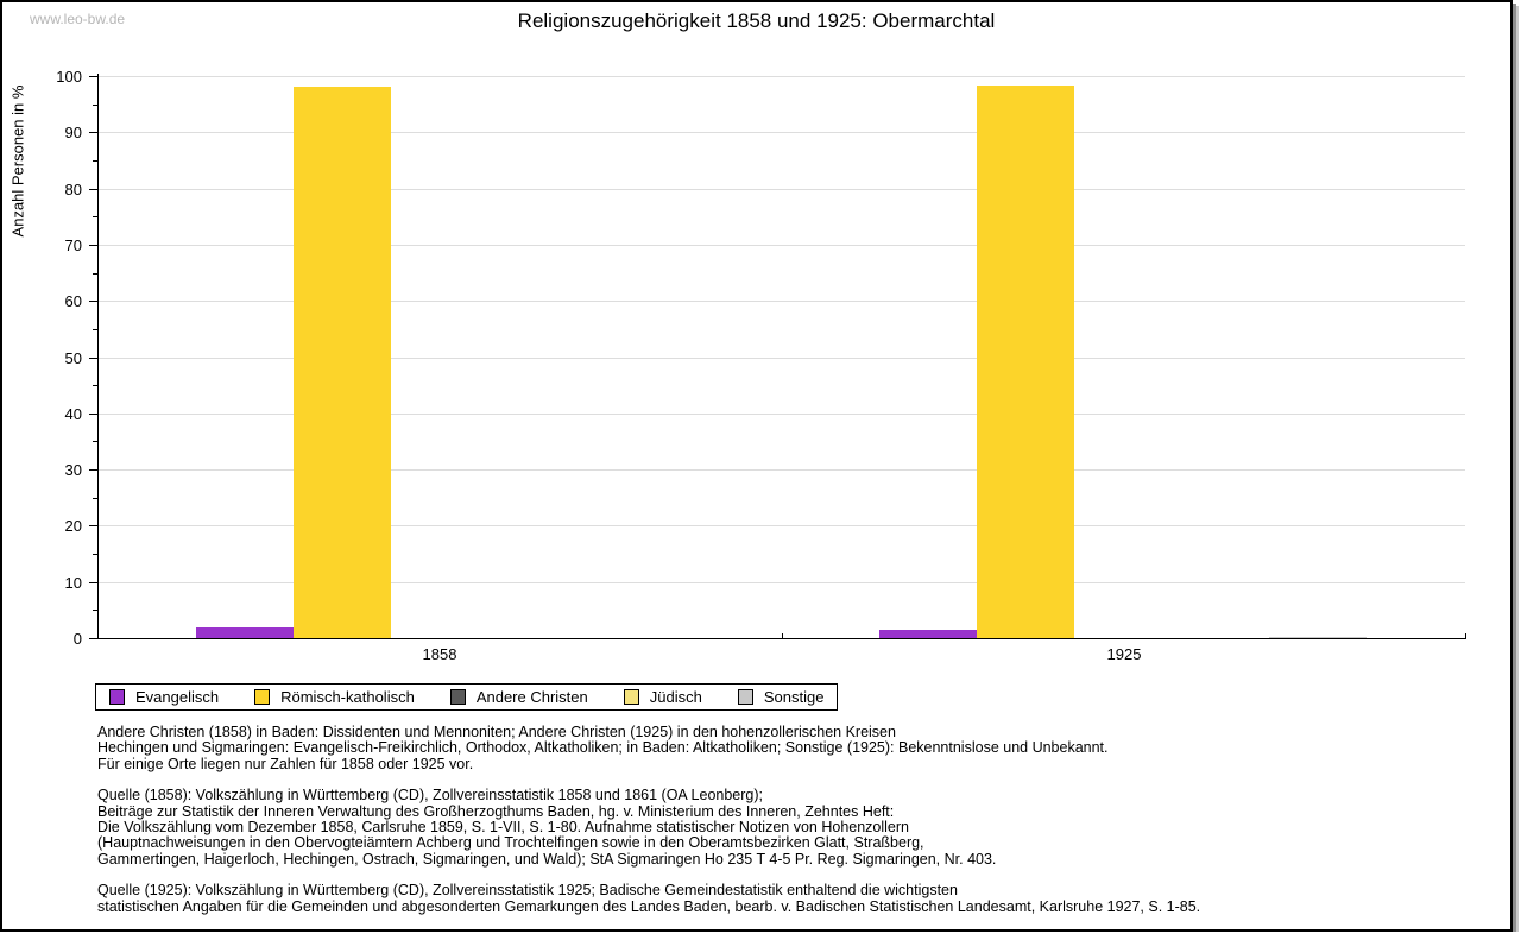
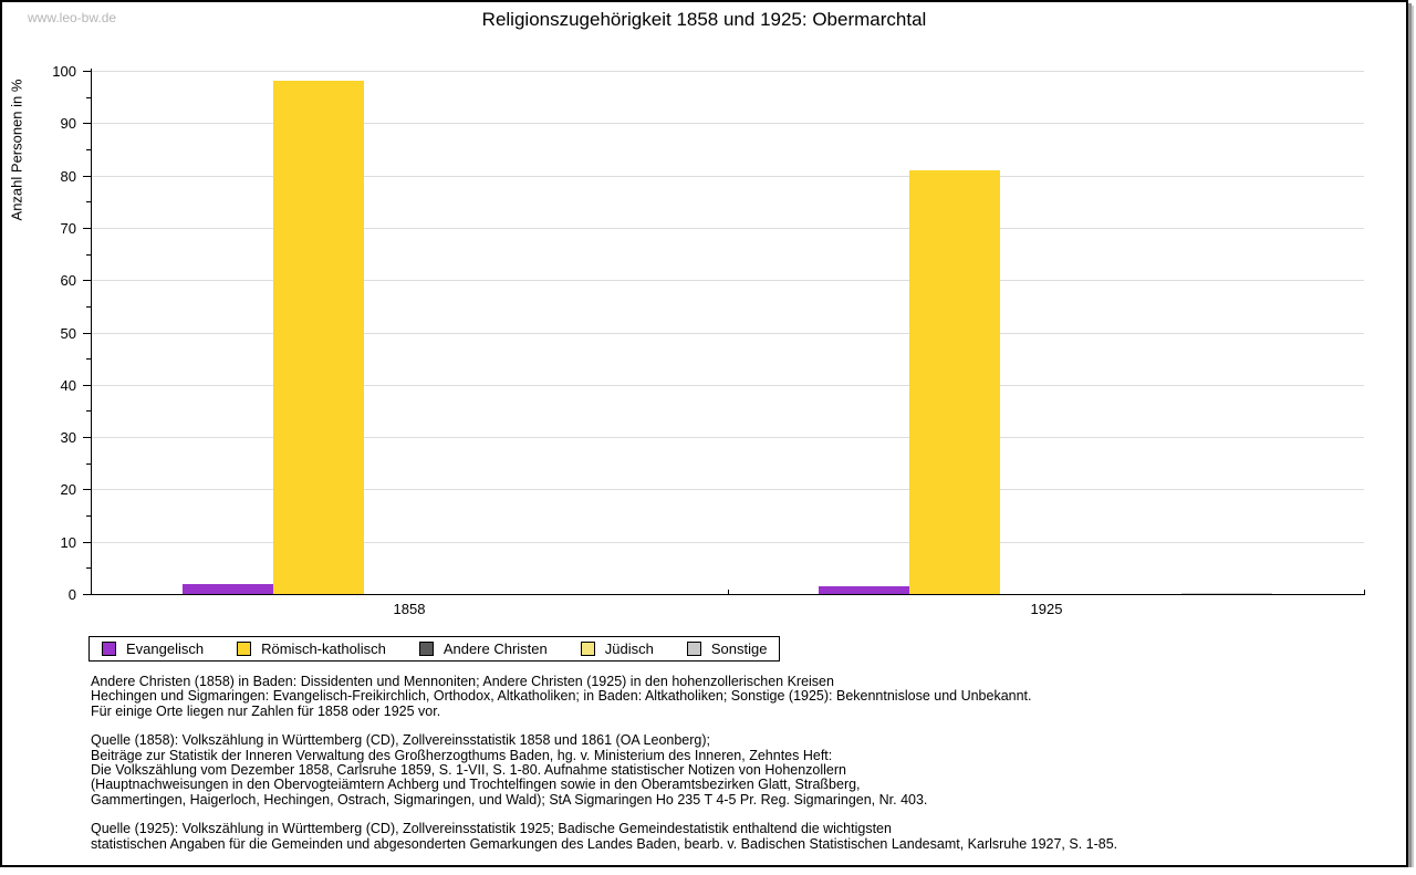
Römisch-katholisch/1925: 98 -> 81
